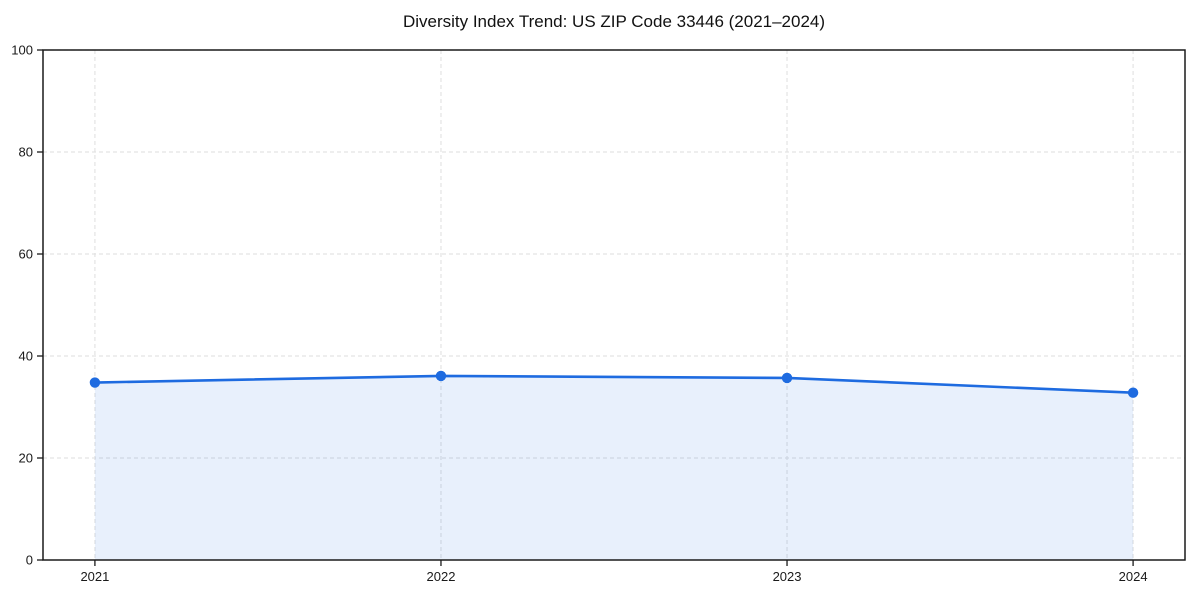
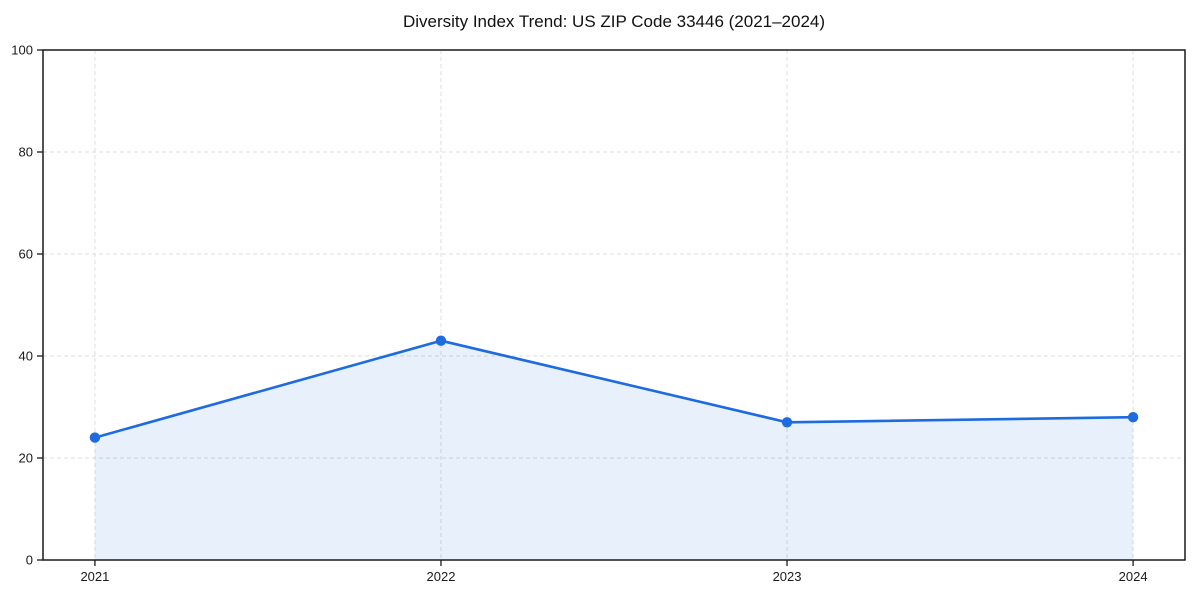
2021: 35 -> 24
2022: 36 -> 43
2023: 36 -> 27
2024: 33 -> 28
